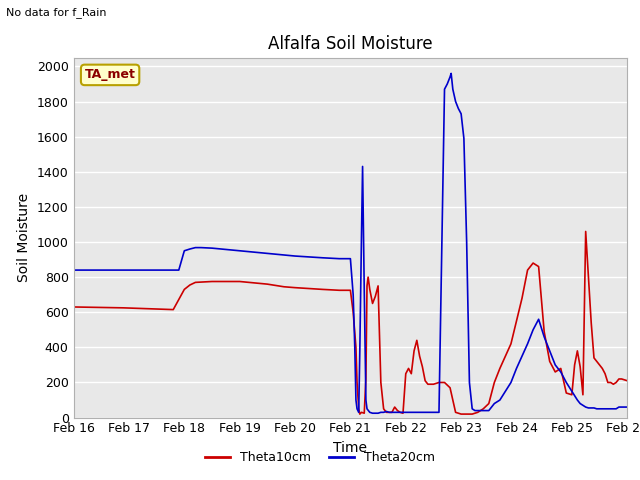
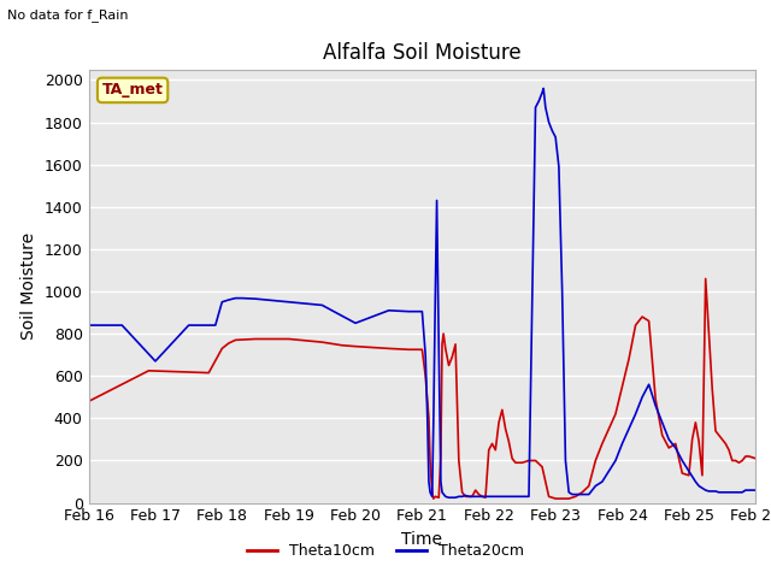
Theta10cm/Feb 16: 630 -> 480
Theta20cm/Feb 17: 840 -> 670
Theta20cm/Feb 20: 920 -> 850
